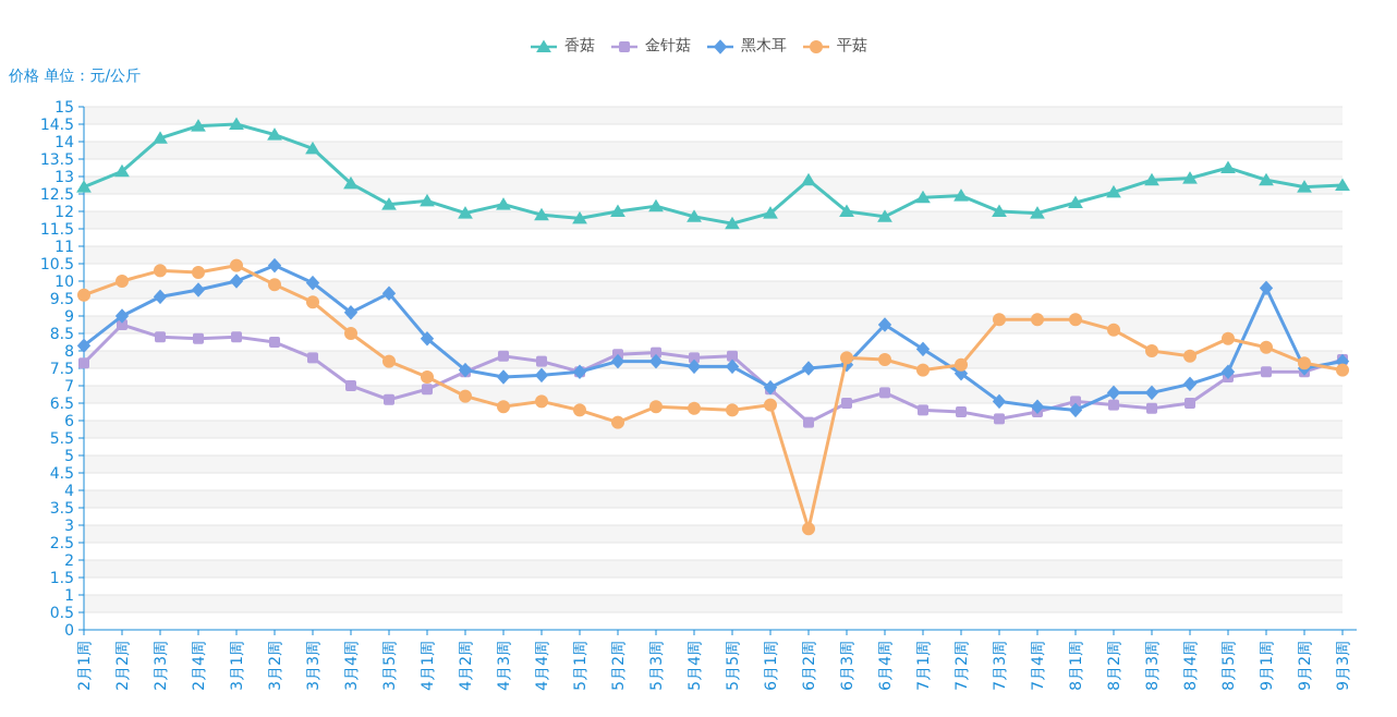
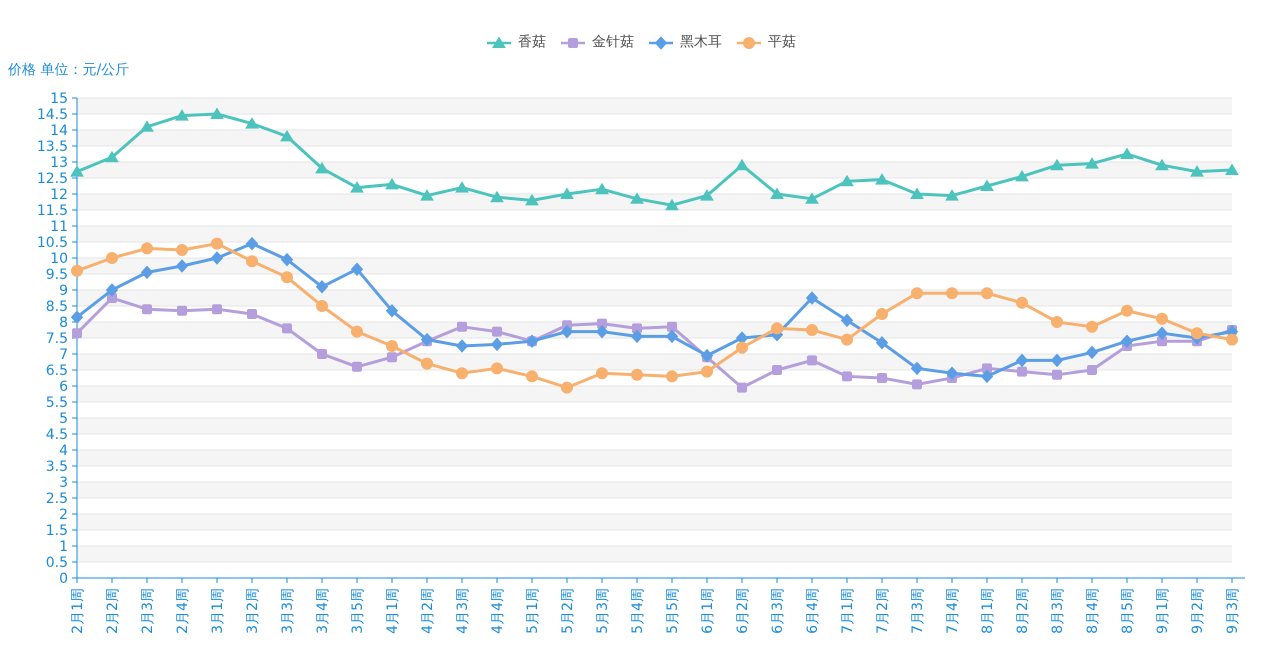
平菇/6月2周: 2.9 -> 7.2
平菇/7月2周: 7.6 -> 8.2
黑木耳/9月1周: 9.8 -> 7.7
